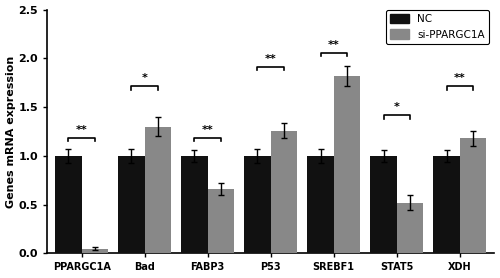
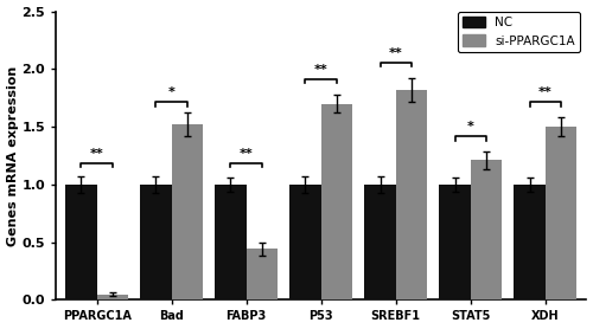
si-PPARGC1A/Bad: 1.30 -> 1.52
si-PPARGC1A/FABP3: 0.66 -> 0.44
si-PPARGC1A/P53: 1.26 -> 1.70
si-PPARGC1A/STAT5: 0.52 -> 1.21
si-PPARGC1A/XDH: 1.18 -> 1.50
